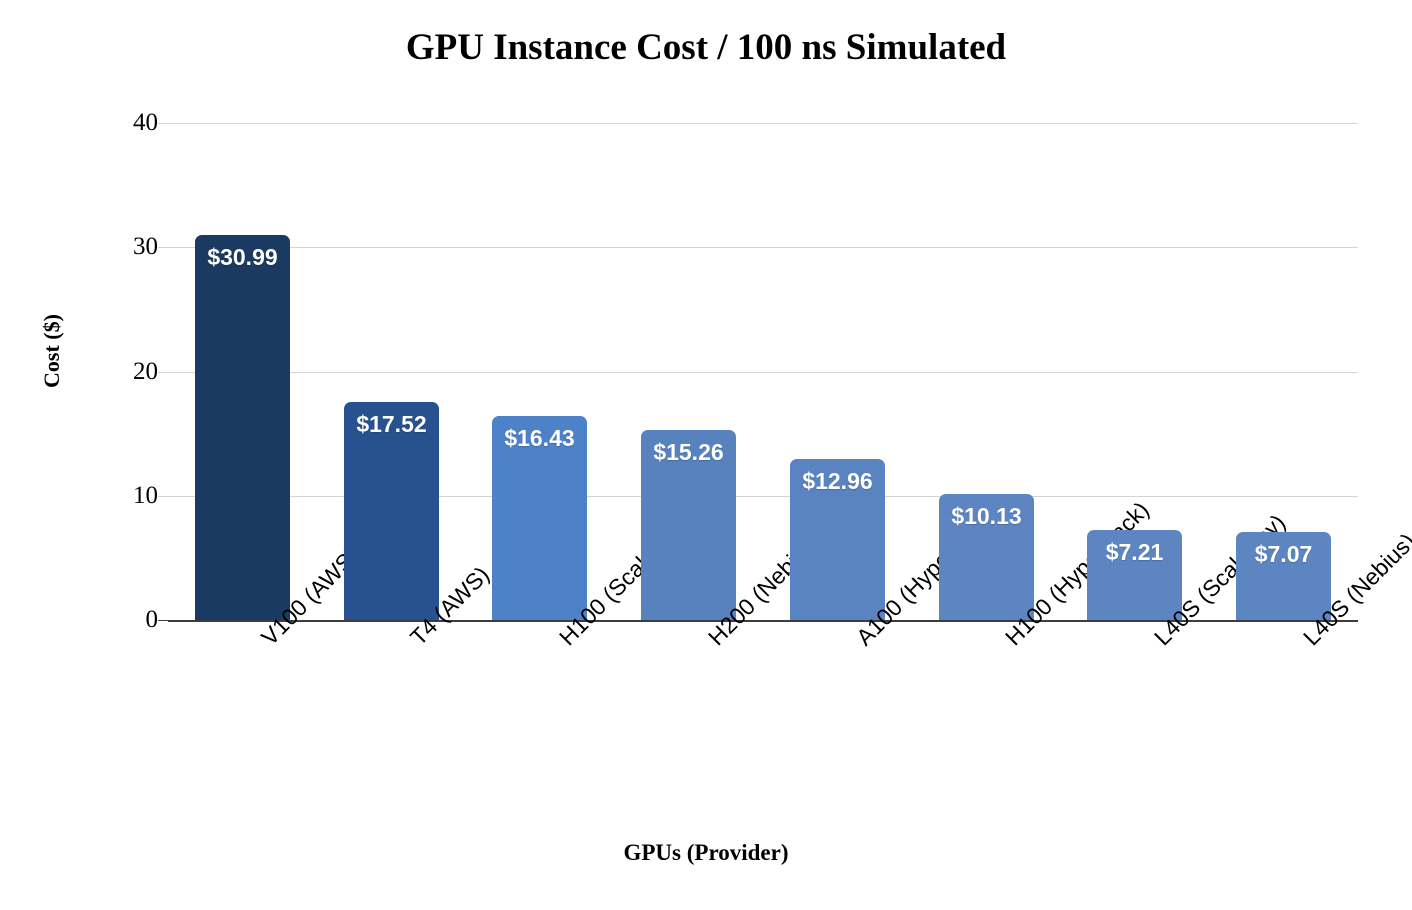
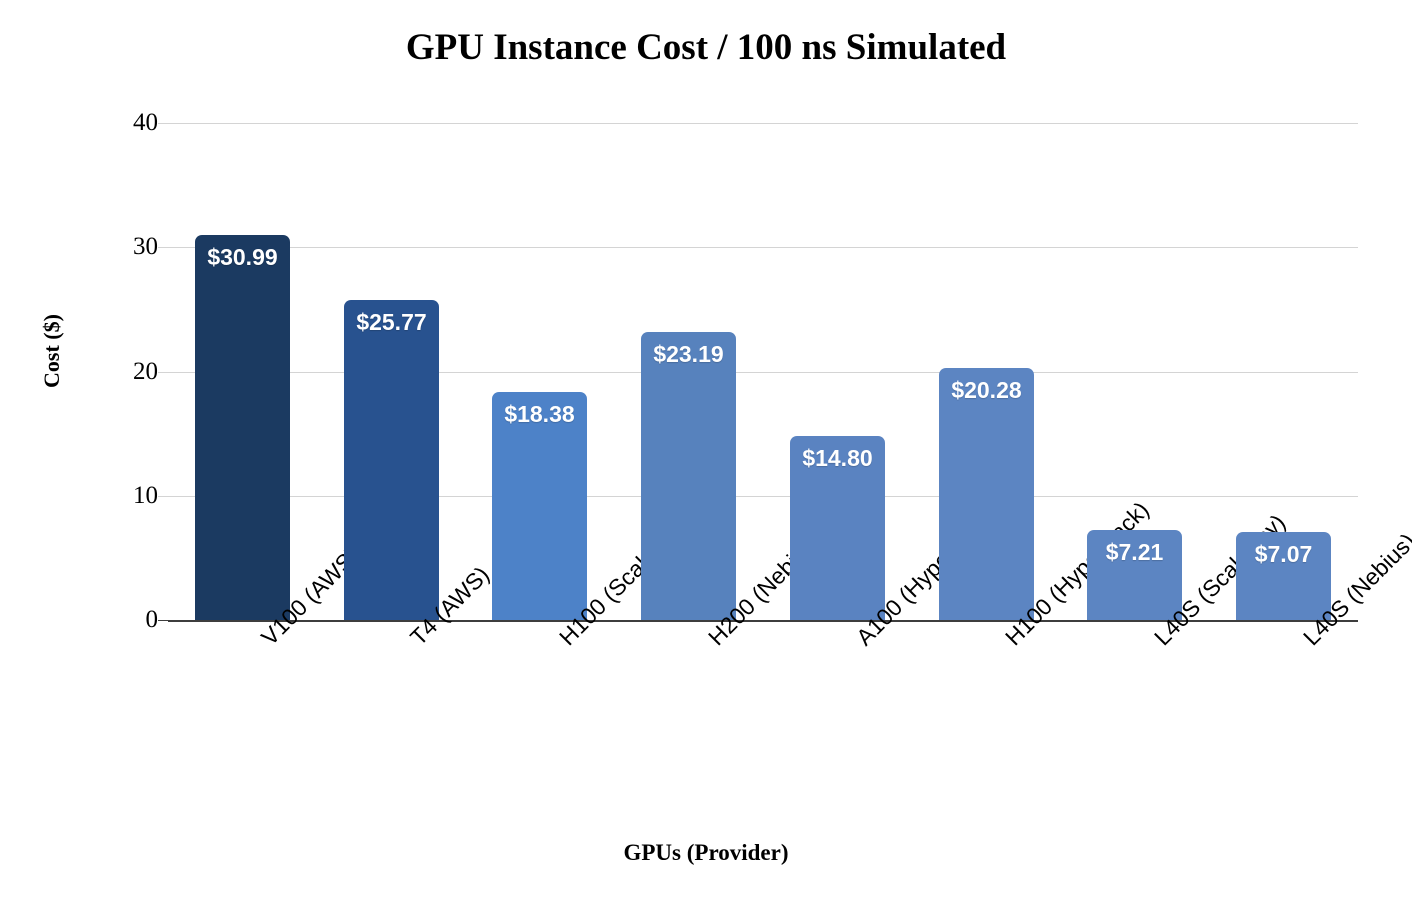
T4 (AWS): $17.52 -> $25.77
H100 (Scaleway): $16.43 -> $18.38
H200 (Nebius): $15.26 -> $23.19
A100 (Hyperstack): $12.96 -> $14.80
H100 (Hyperstack): $10.13 -> $20.28
